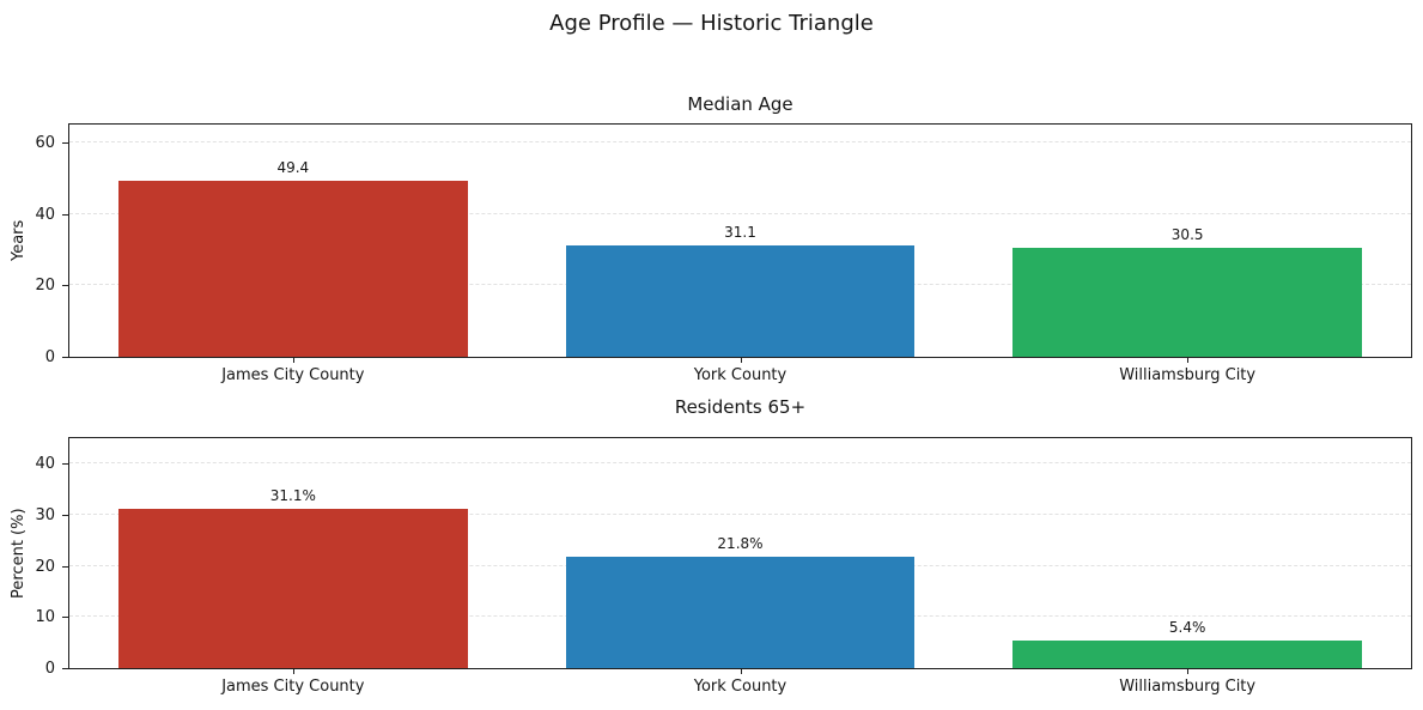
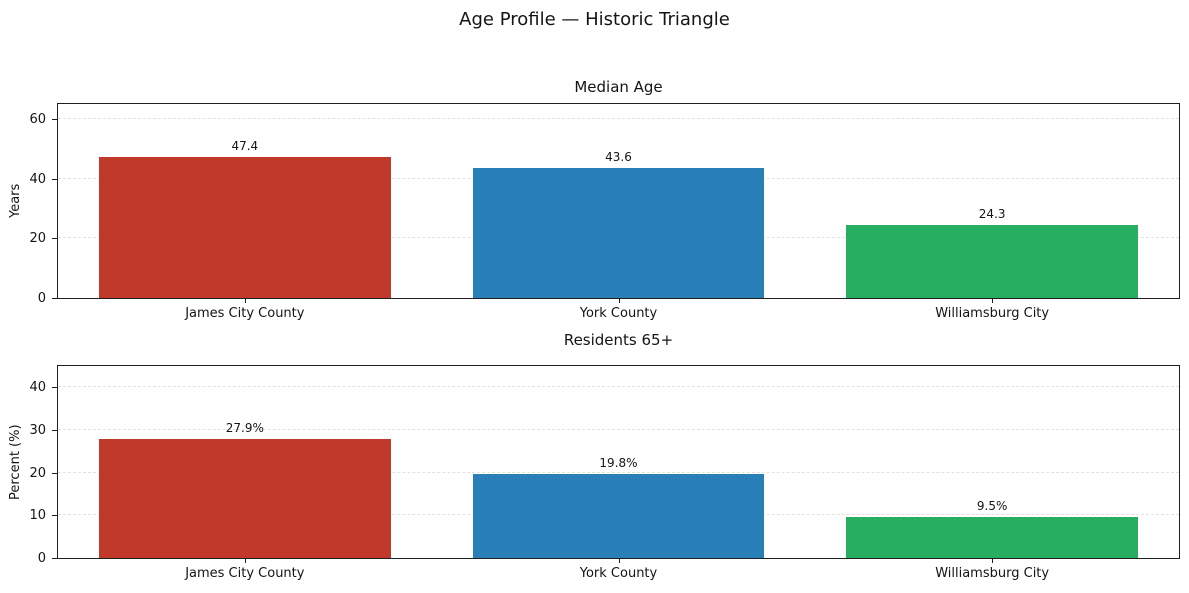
Median Age/James City County: 49.4 -> 47.4
Median Age/York County: 31.1 -> 43.6
Median Age/Williamsburg City: 30.5 -> 24.3
Residents 65+/James City County: 31.1% -> 27.9%
Residents 65+/York County: 21.8% -> 19.8%
Residents 65+/Williamsburg City: 5.4% -> 9.5%
